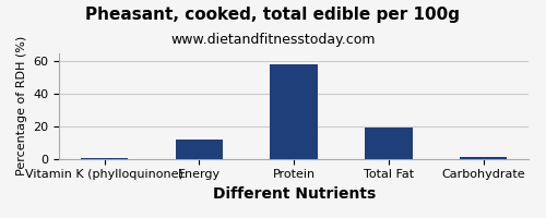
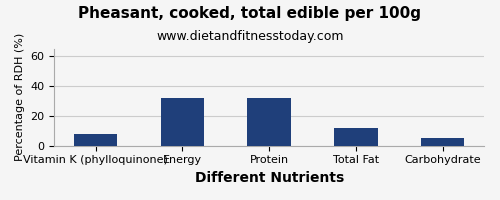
Vitamin K (phylloquinone): 0 -> 8
Energy: 12 -> 32
Protein: 58 -> 32
Total Fat: 19 -> 12
Carbohydrate: 1 -> 5
